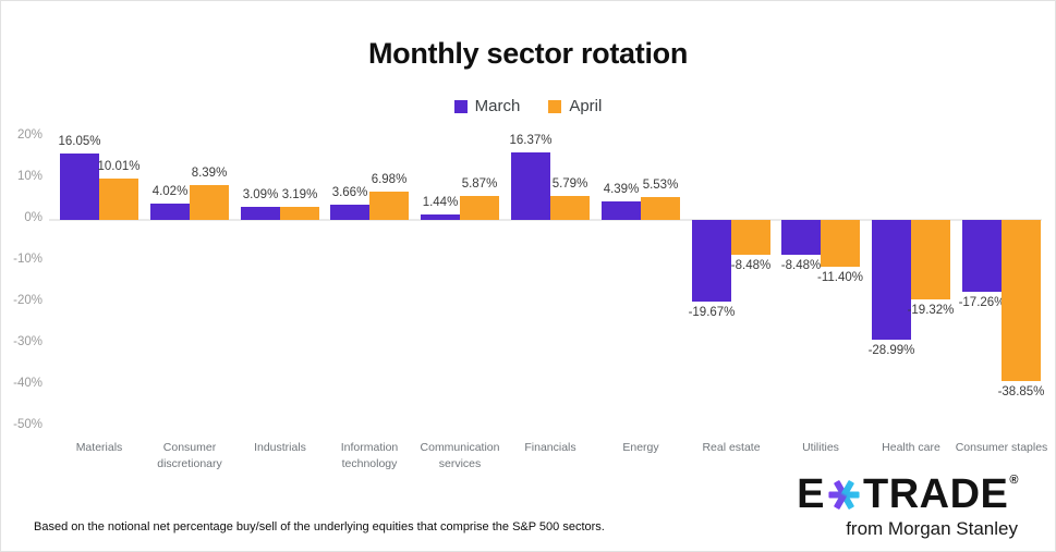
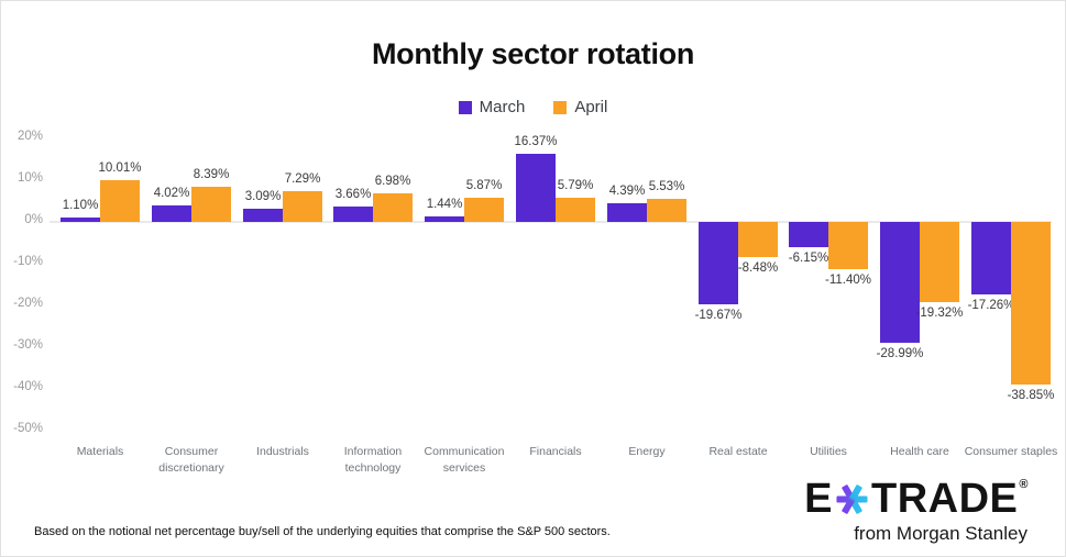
March/Materials: 16.05% -> 1.10%
April/Industrials: 3.19% -> 7.29%
March/Utilities: -8.48% -> -6.15%
